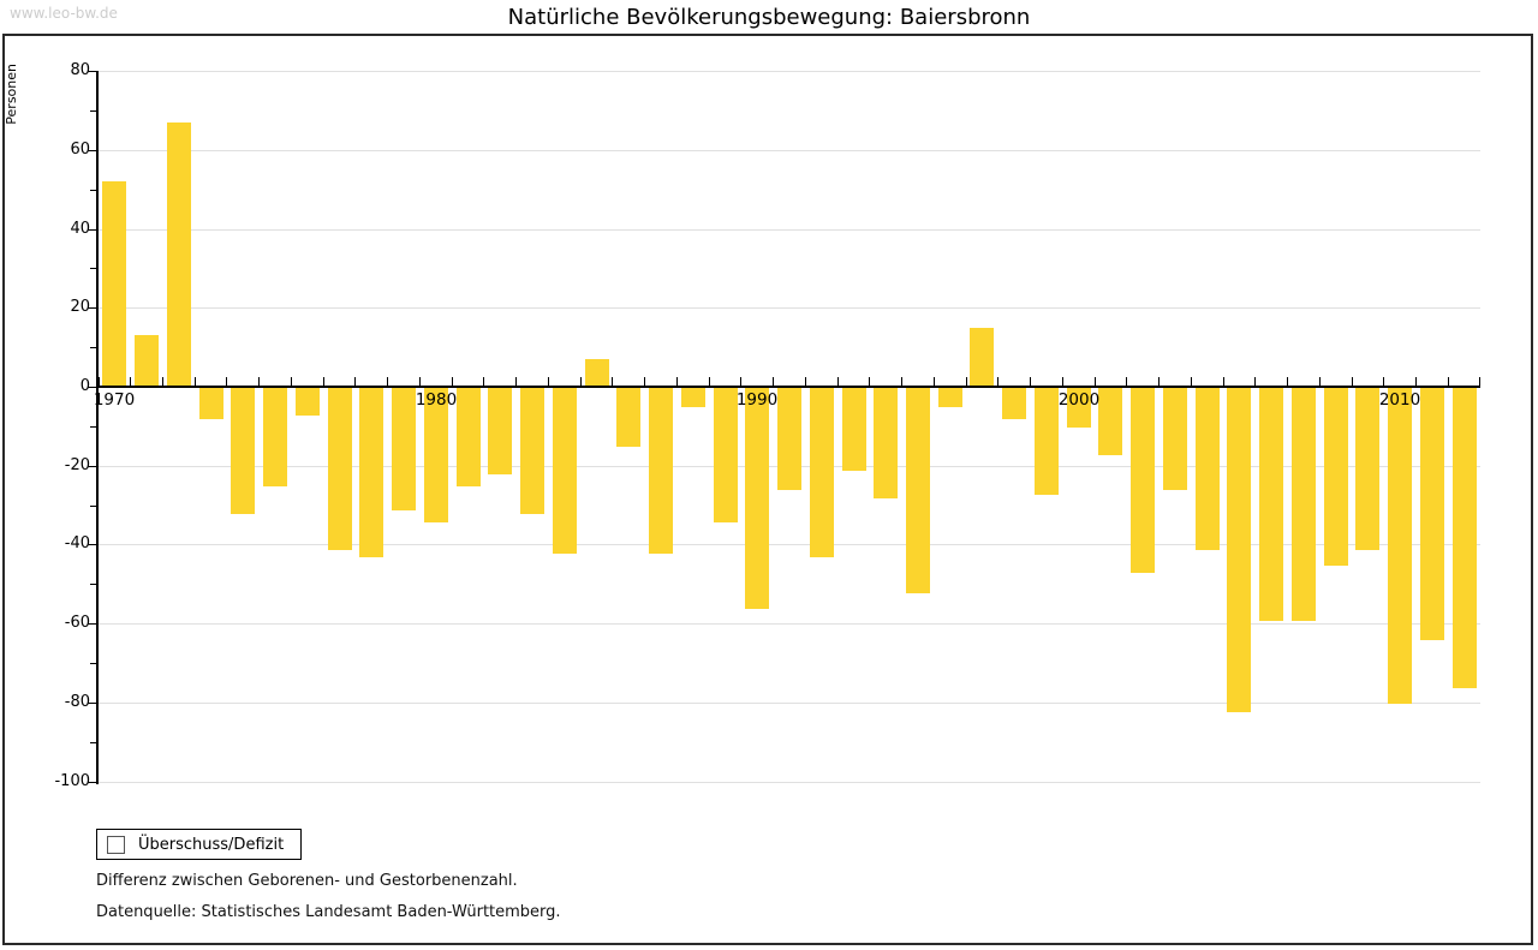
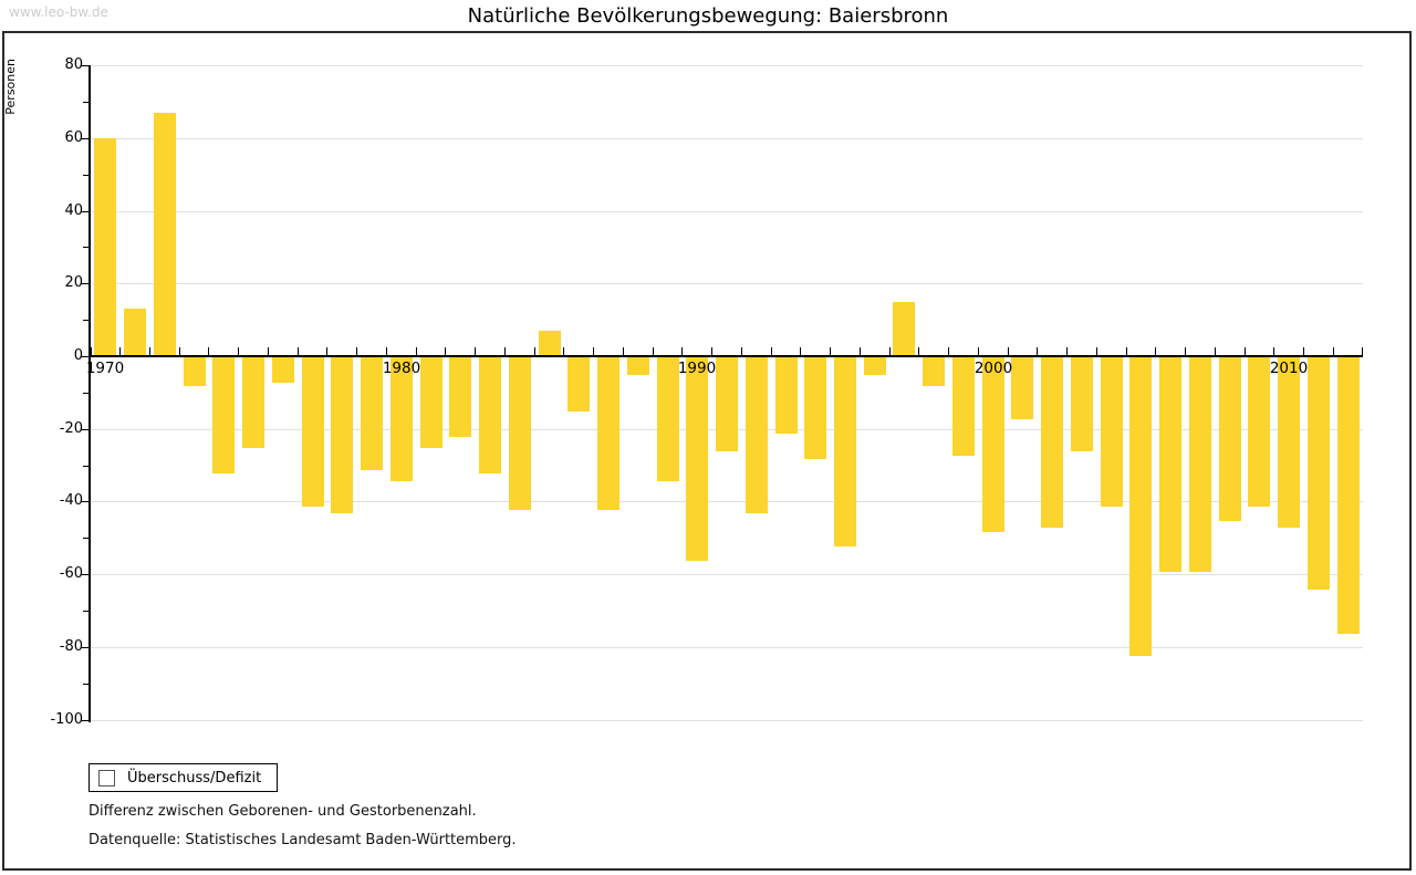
1970: 52 -> 60
2000: -10 -> -48
2010: -80 -> -47
